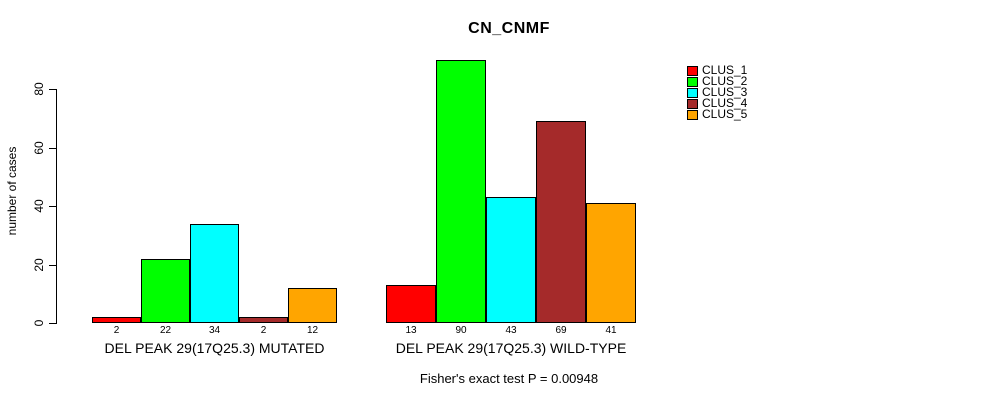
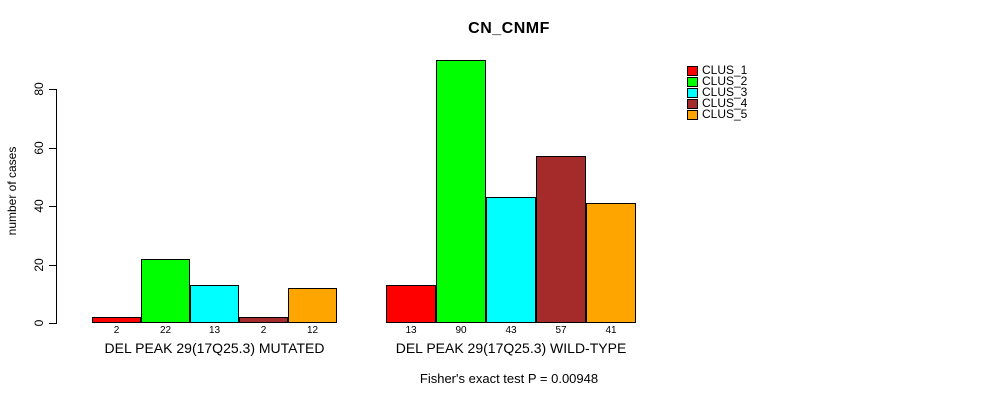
CLUS_3/DEL PEAK 29(17Q25.3) MUTATED: 34 -> 13
CLUS_4/DEL PEAK 29(17Q25.3) WILD-TYPE: 69 -> 57
